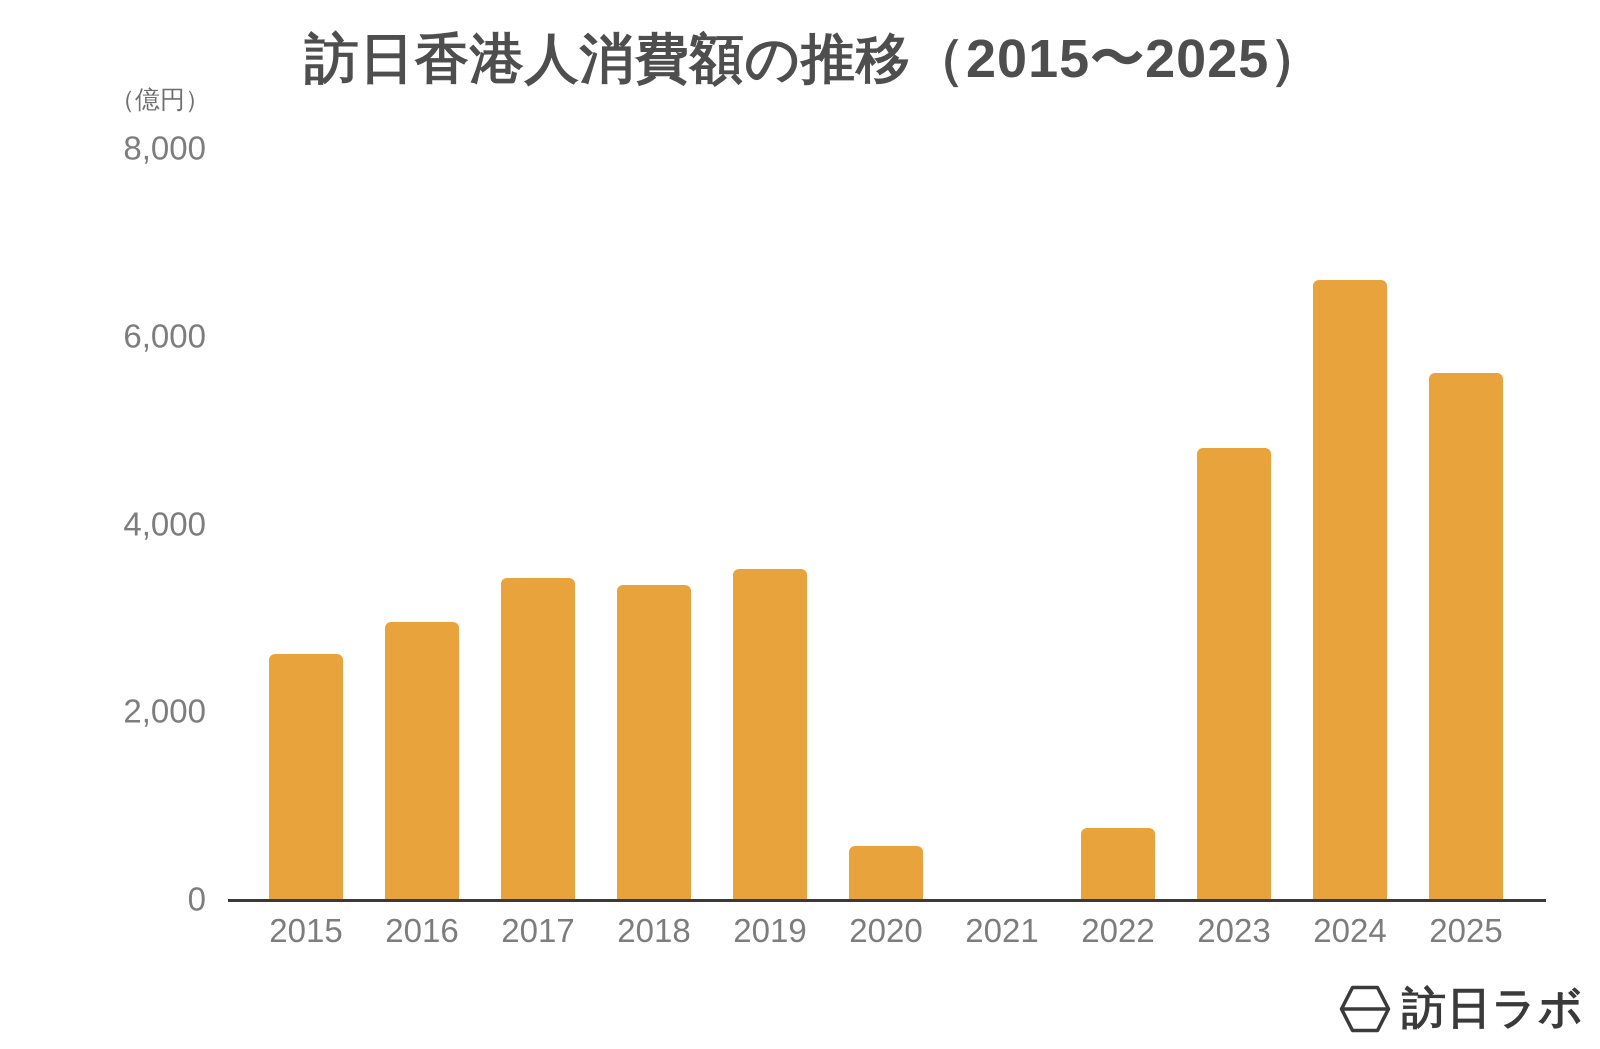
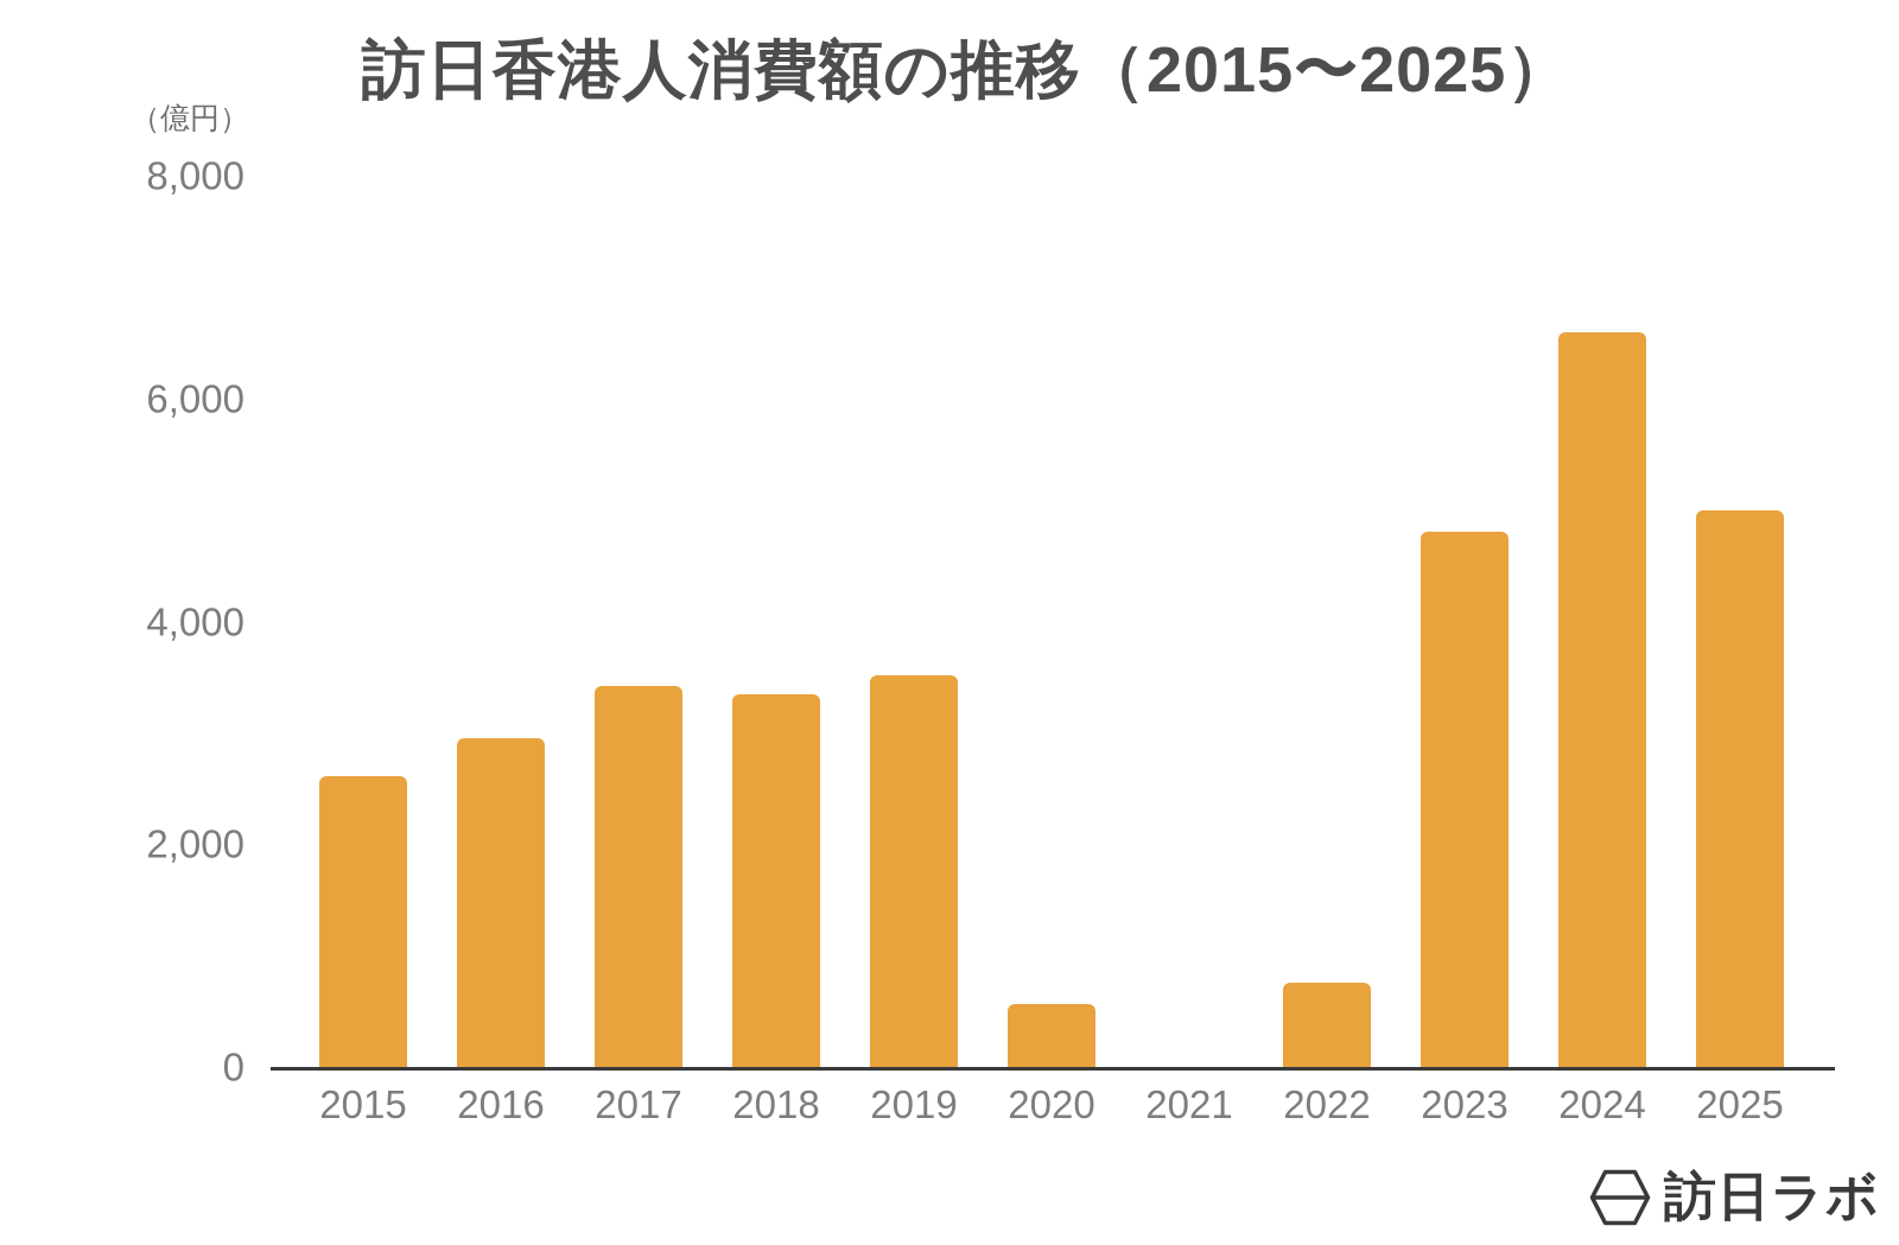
2025: 5600 -> 5000
